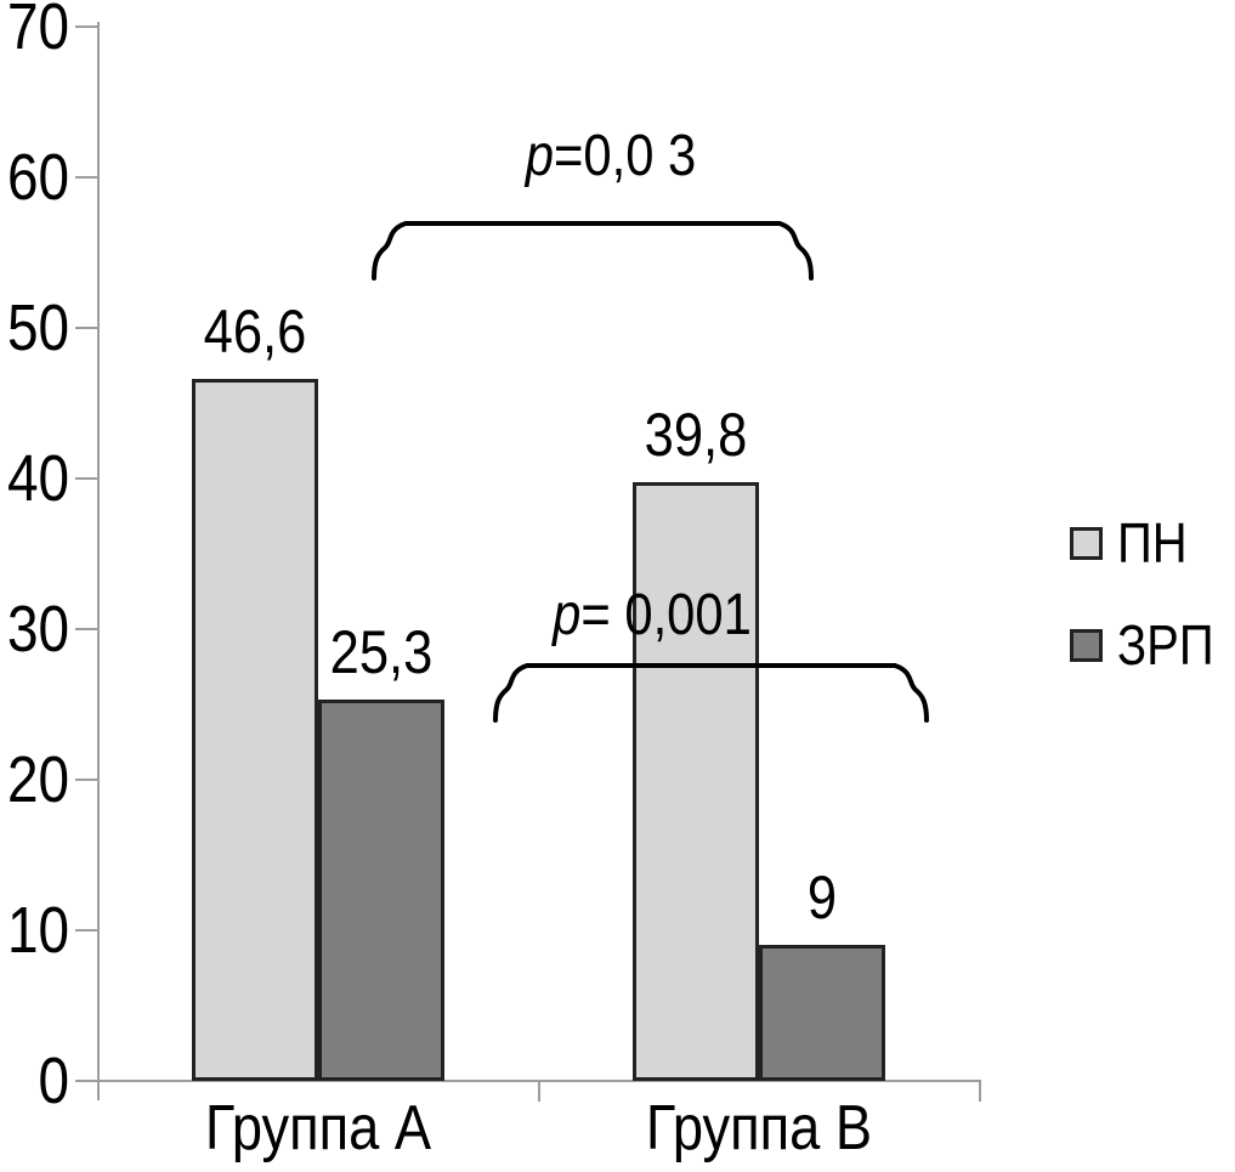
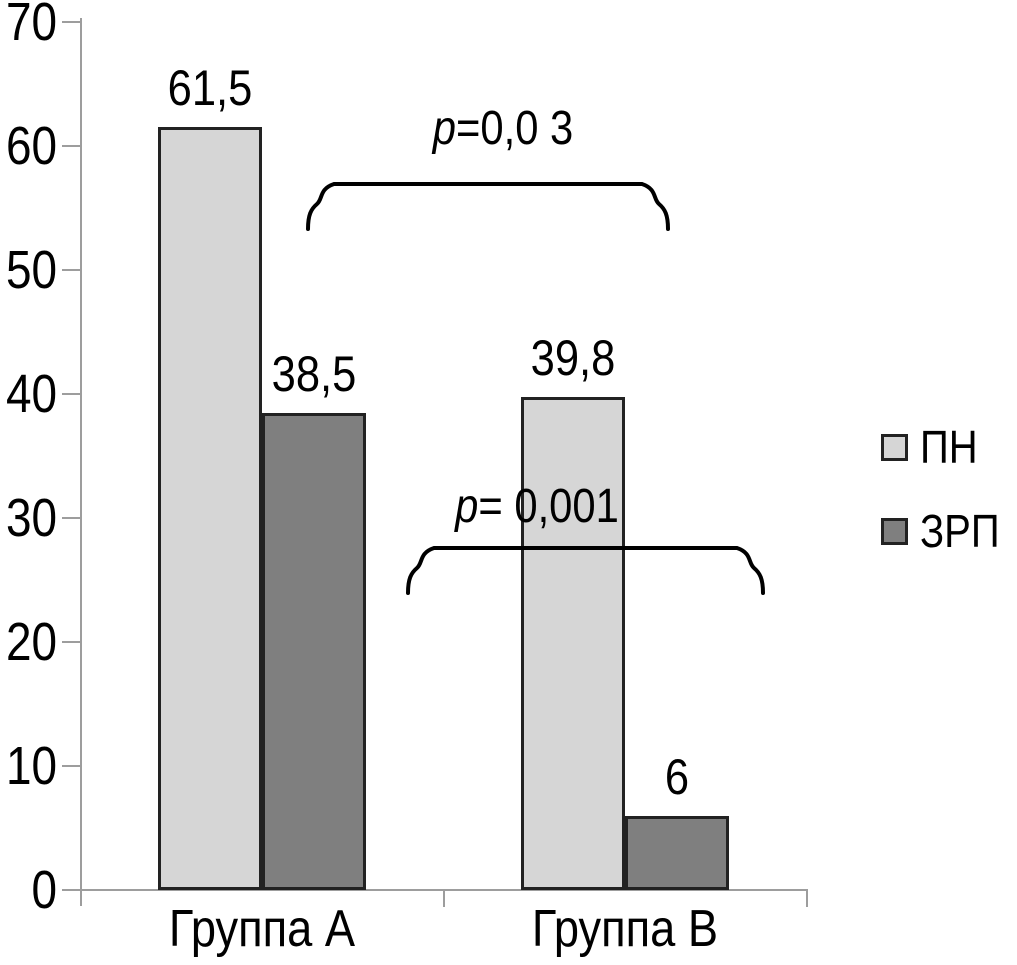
ПН/Группа А: 46,6 -> 61,5
ЗРП/Группа А: 25,3 -> 38,5
ЗРП/Группа В: 9 -> 6
